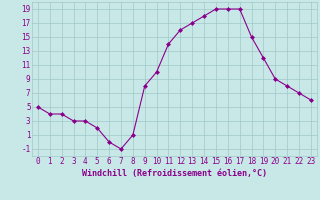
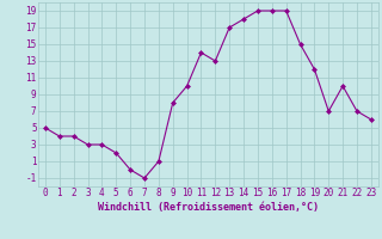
12: 16 -> 13
20: 9 -> 7
21: 8 -> 10
